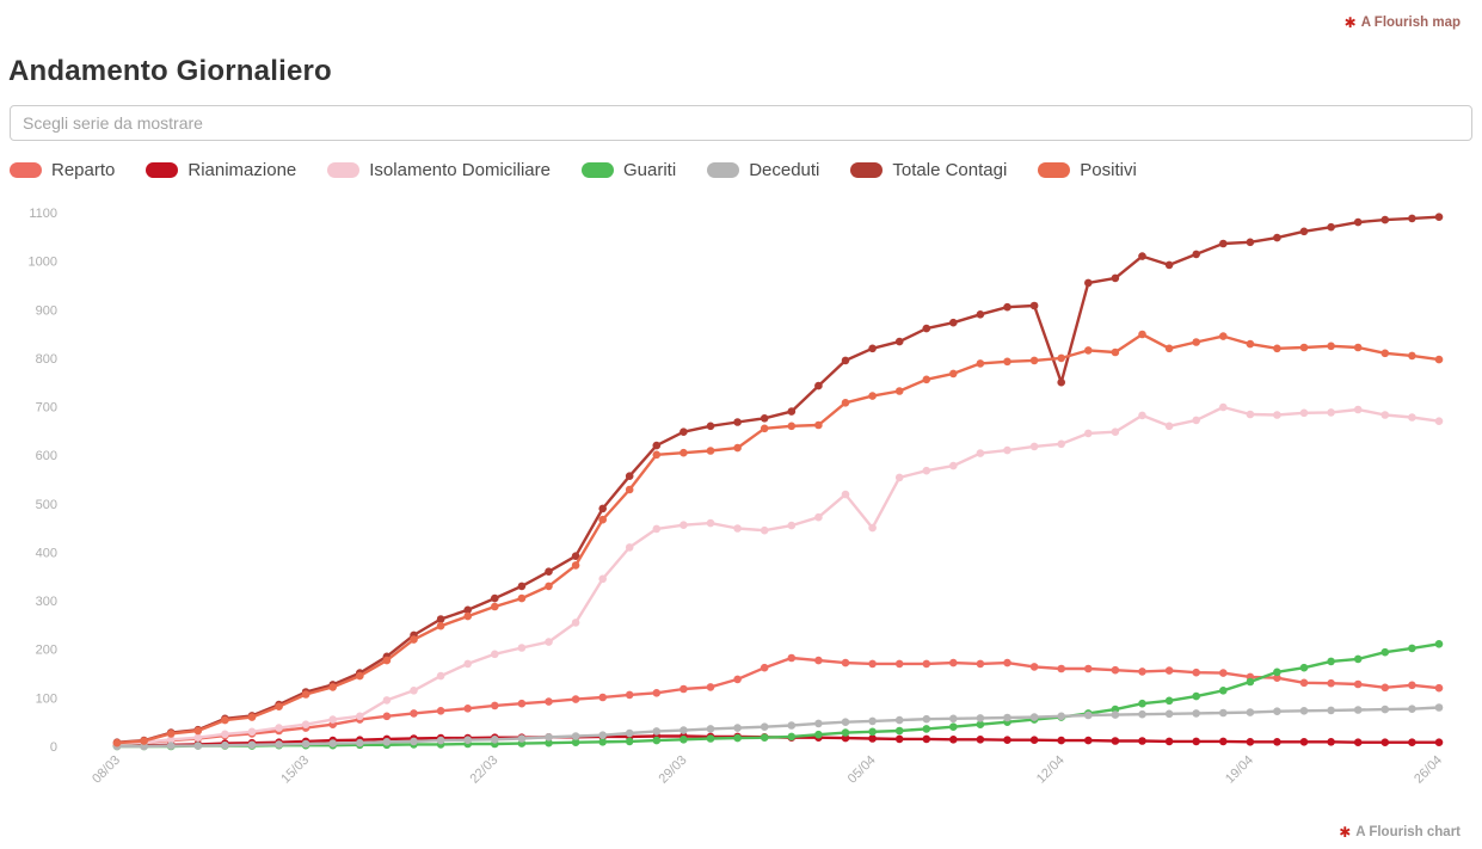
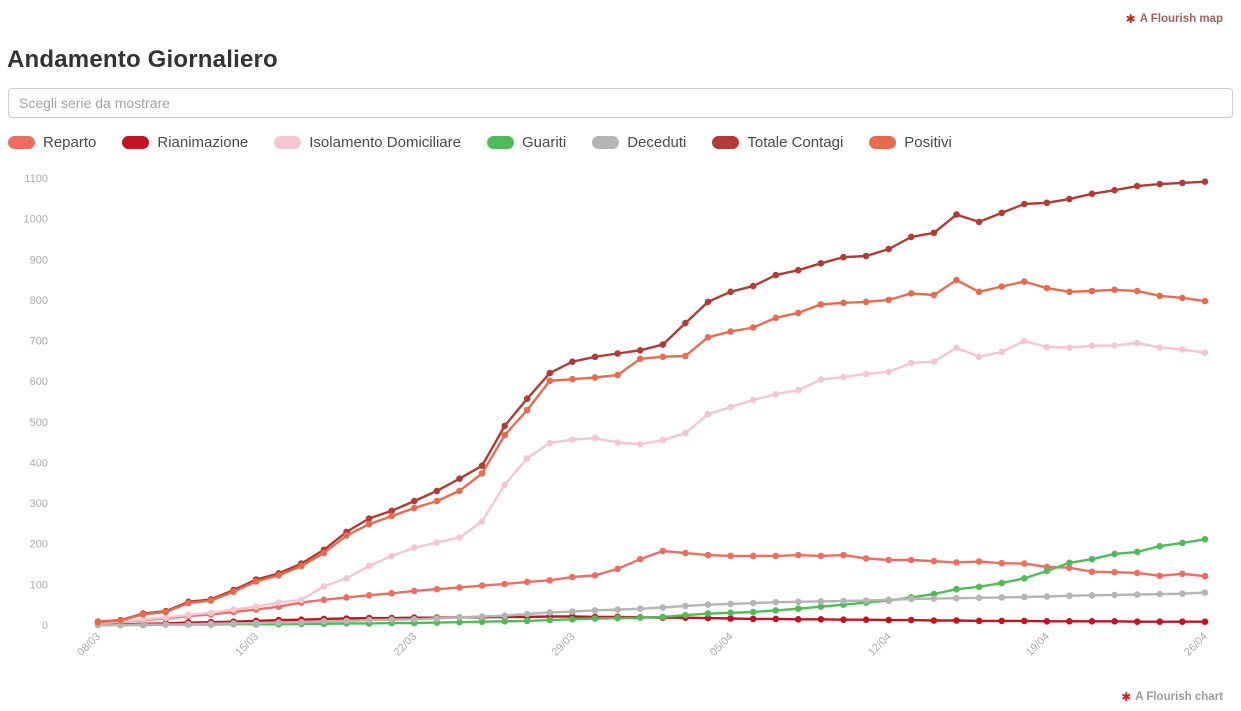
Isolamento Domiciliare/05/04: 450 -> 540
Totale Contagi/12/04: 750 -> 920
